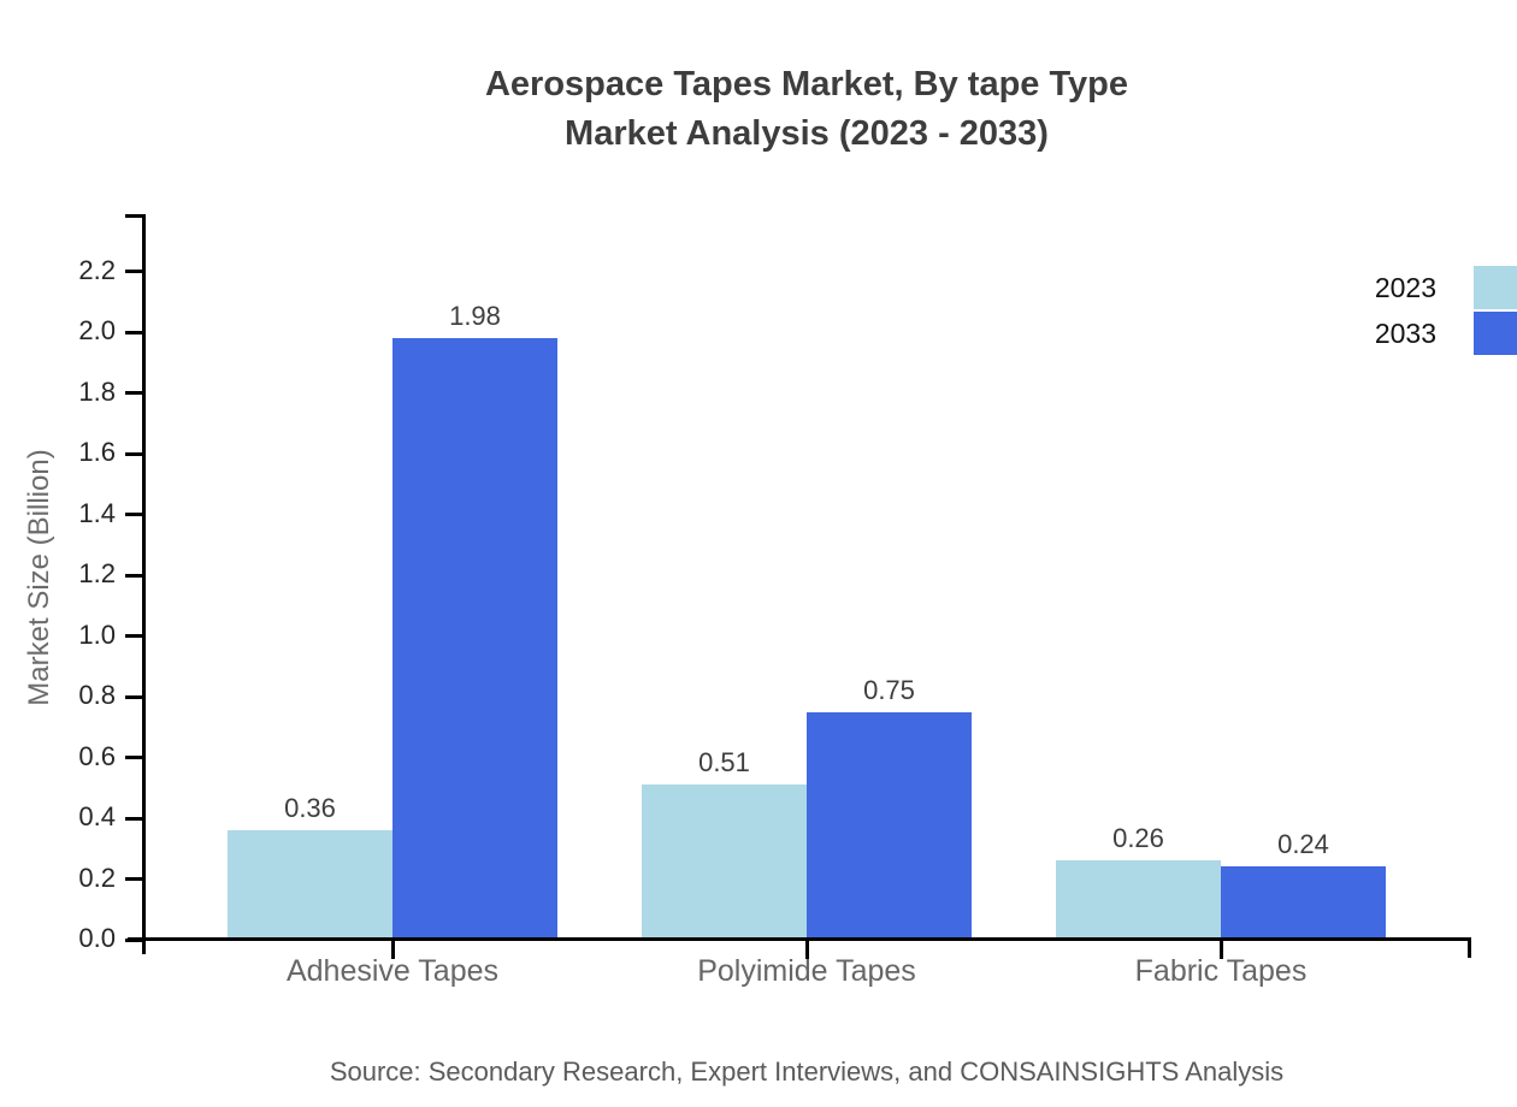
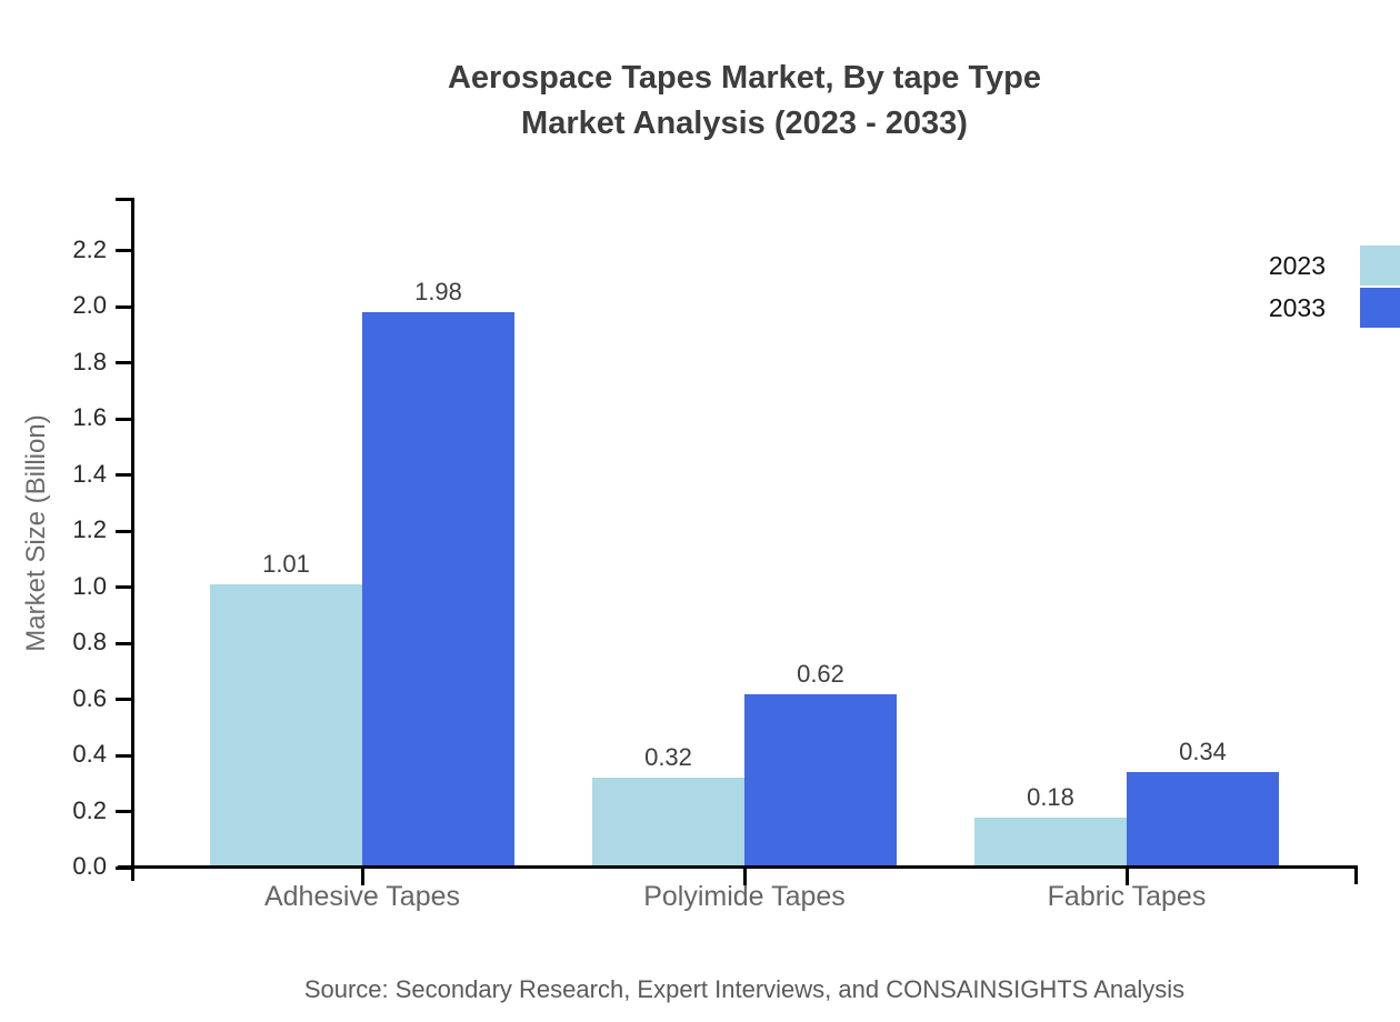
2023/Adhesive Tapes: 0.36 -> 1.01
2023/Polyimide Tapes: 0.51 -> 0.32
2033/Polyimide Tapes: 0.75 -> 0.62
2023/Fabric Tapes: 0.26 -> 0.18
2033/Fabric Tapes: 0.24 -> 0.34
